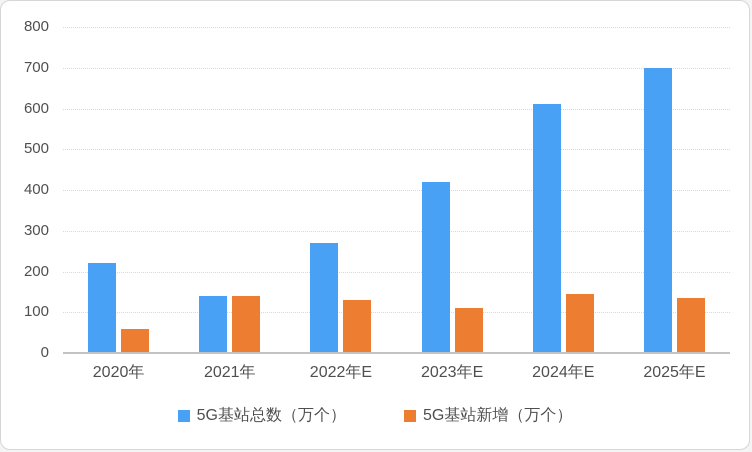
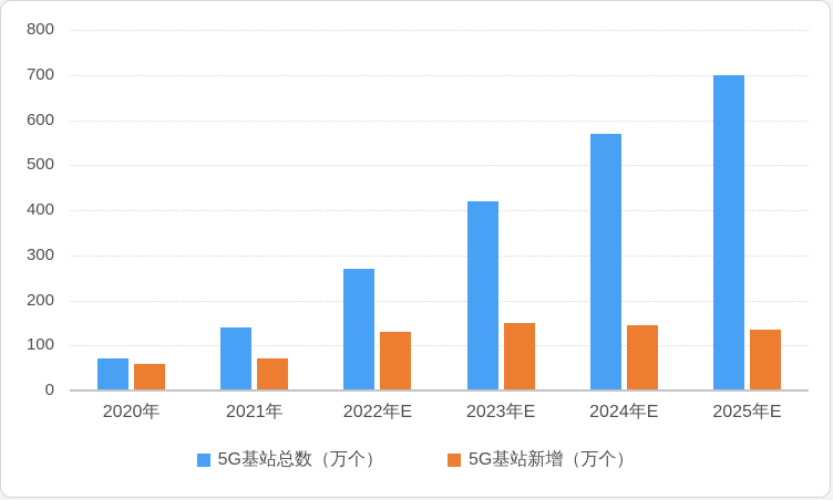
5G基站总数（万个）/2020年: 220 -> 70
5G基站新增（万个）/2021年: 140 -> 70
5G基站新增（万个）/2023年E: 110 -> 150
5G基站总数（万个）/2024年E: 610 -> 570
